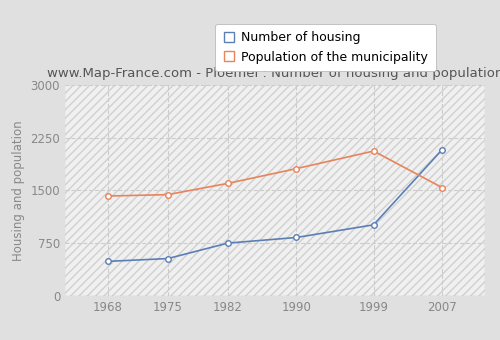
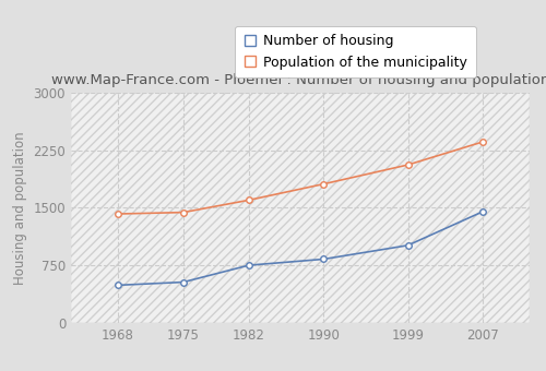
Number of housing/2007: 2080 -> 1450
Population of the municipality/2007: 1540 -> 2360
